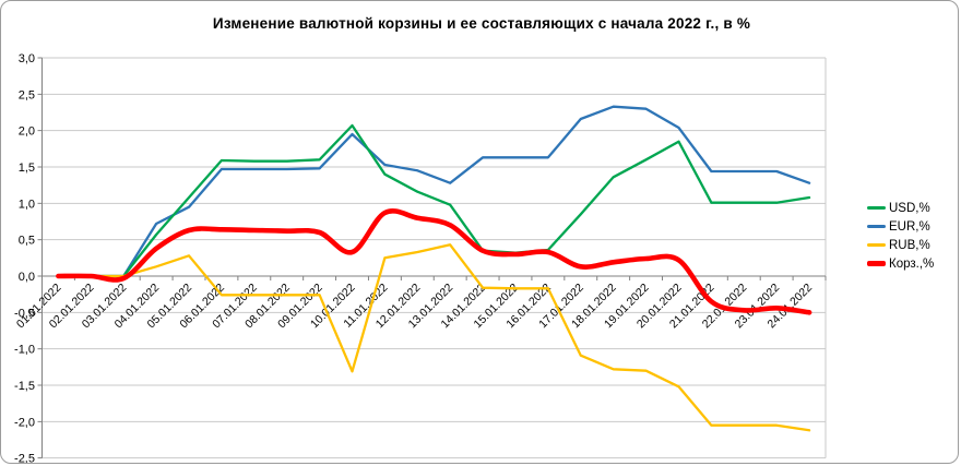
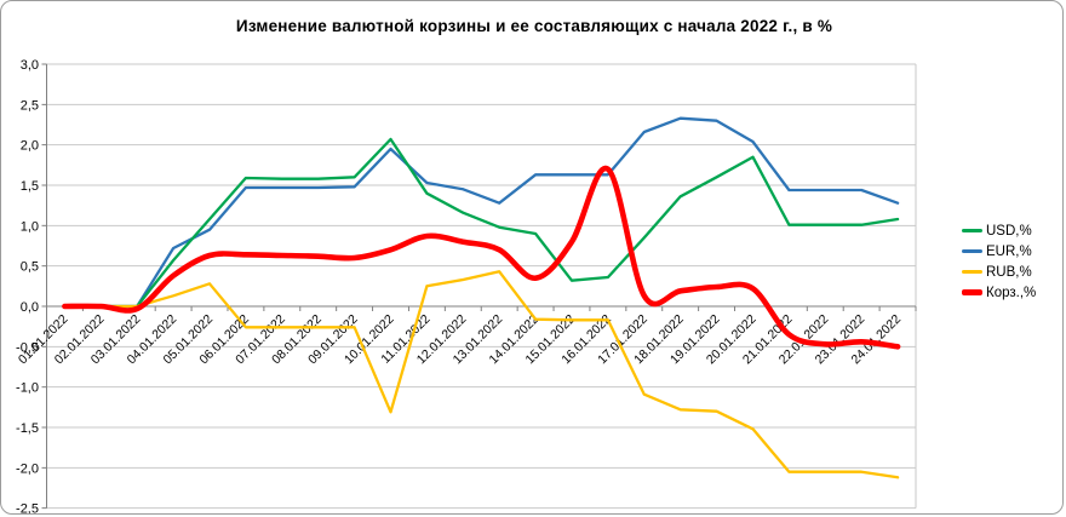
Корз.,%/10.01.2022: 0,3 -> 0,7
USD,%/14.01.2022: 0,3 -> 0,9
Корз.,%/15.01.2022: 0,3 -> 0,8
Корз.,%/16.01.2022: 0,3 -> 1,7
